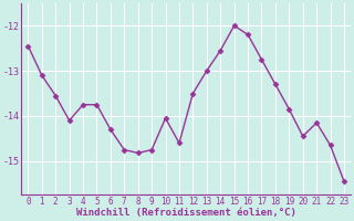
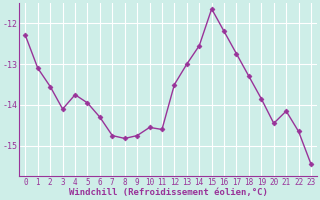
0: -12.45 -> -12.30
5: -13.75 -> -13.95
10: -14.05 -> -14.55
15: -12.00 -> -11.65
